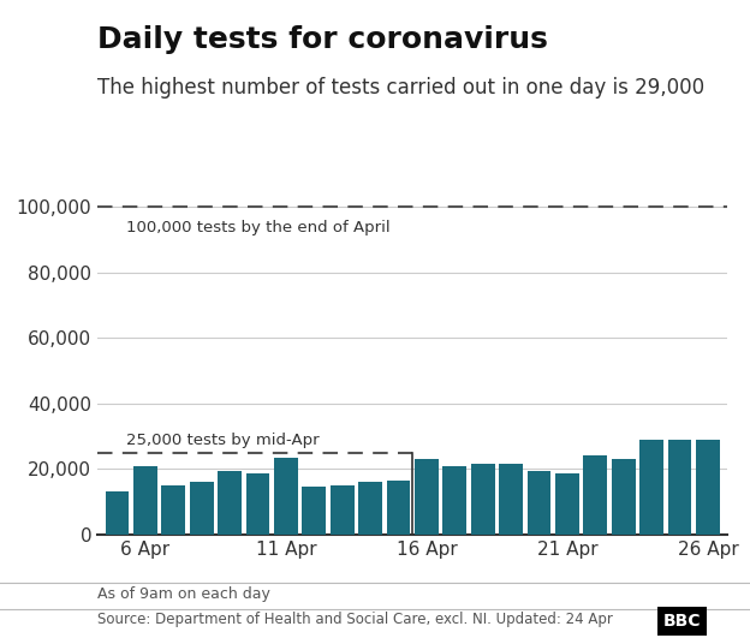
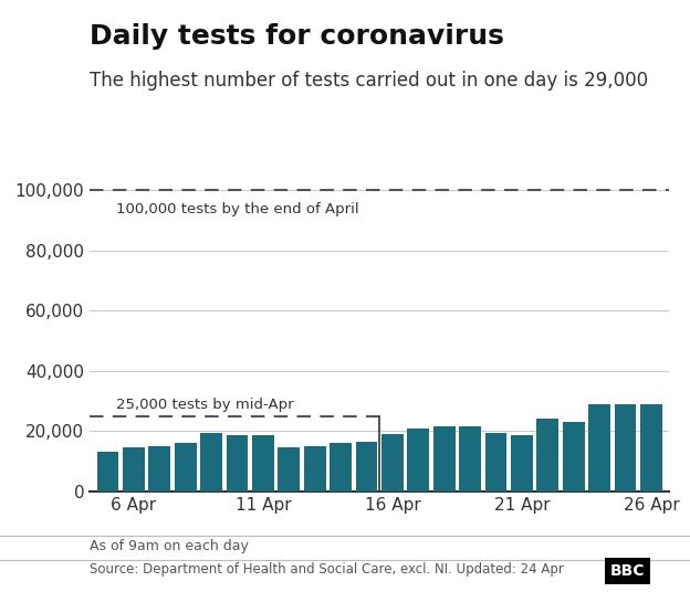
6 Apr: 21,000 -> 14,500
11 Apr: 23,500 -> 18,500
16 Apr: 23,000 -> 19,000
